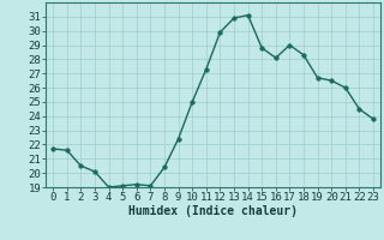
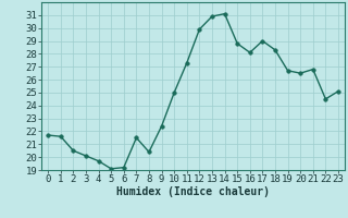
4: 19.0 -> 19.7
7: 19.1 -> 21.5
21: 26.0 -> 26.8
23: 23.8 -> 25.1
